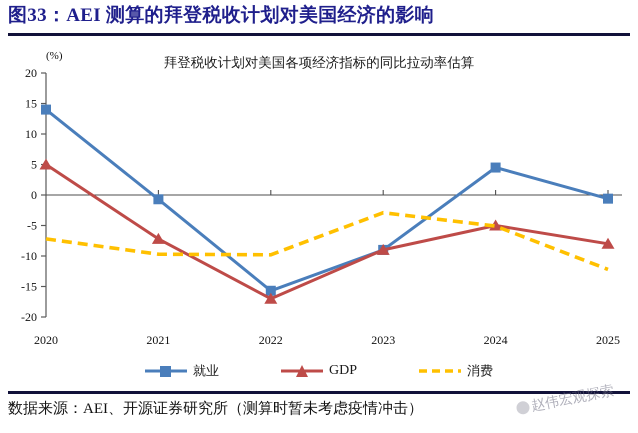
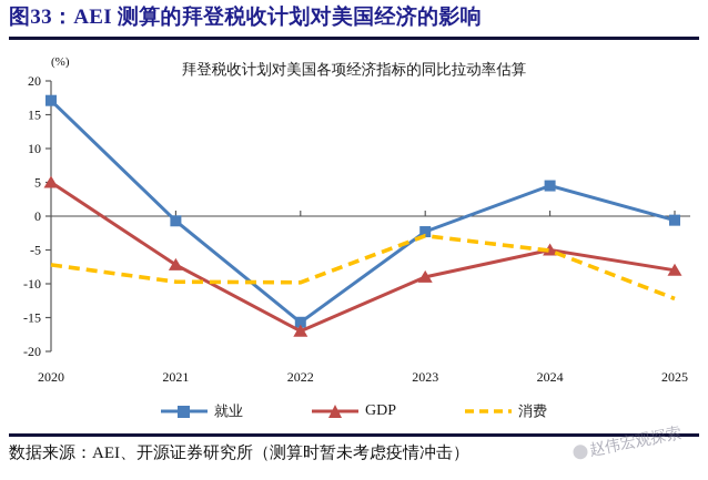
就业/2020: 14 -> 17
就业/2023: -9 -> -2
